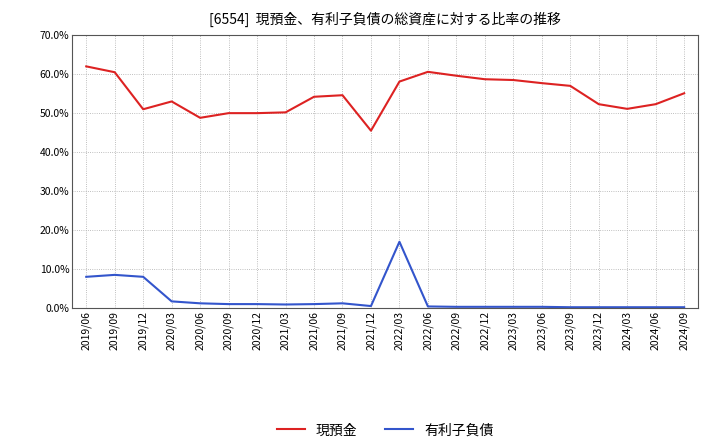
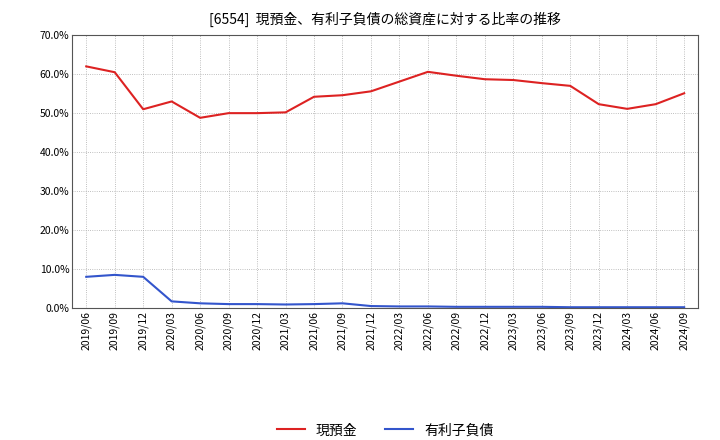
現預金/2021/12: 45.5% -> 55.6%
有利子負債/2022/03: 17.0% -> 0.4%
